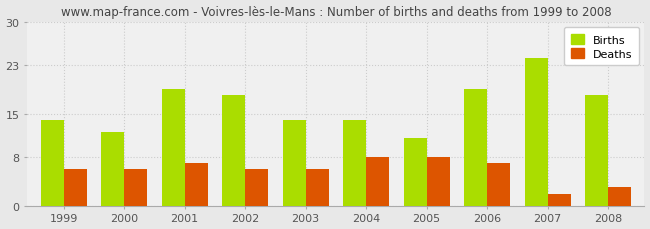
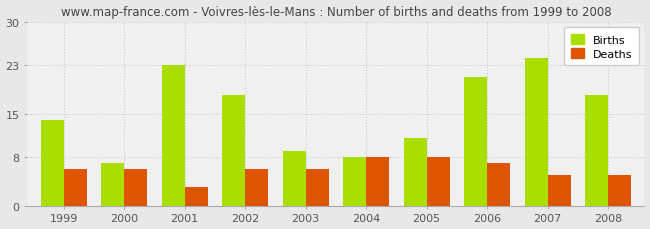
Births/2000: 12 -> 7
Births/2001: 19 -> 23
Deaths/2001: 7 -> 3
Births/2003: 14 -> 9
Births/2004: 14 -> 8
Births/2006: 19 -> 21
Deaths/2007: 2 -> 5
Deaths/2008: 3 -> 5
